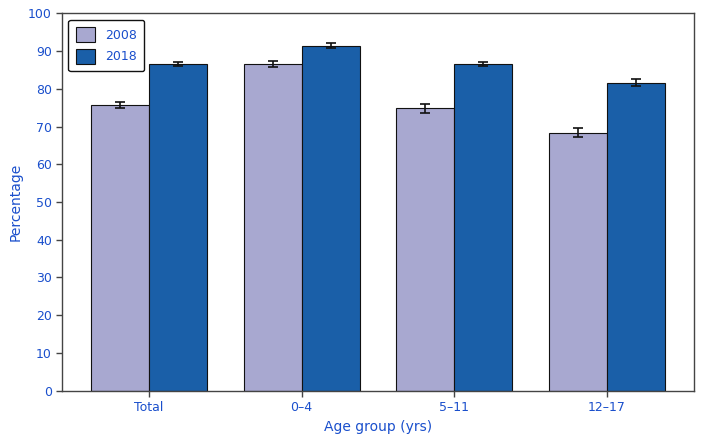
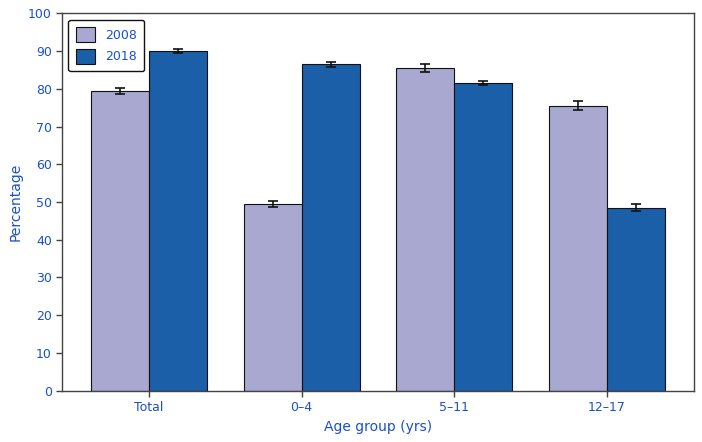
2008/Total: 75.8 -> 79.5
2018/Total: 86.5 -> 90.0
2008/0–4: 86.6 -> 49.5
2018/0–4: 91.4 -> 86.5
2008/5–11: 74.8 -> 85.5
2018/5–11: 86.6 -> 81.5
2008/12–17: 68.4 -> 75.5
2018/12–17: 81.6 -> 48.5
